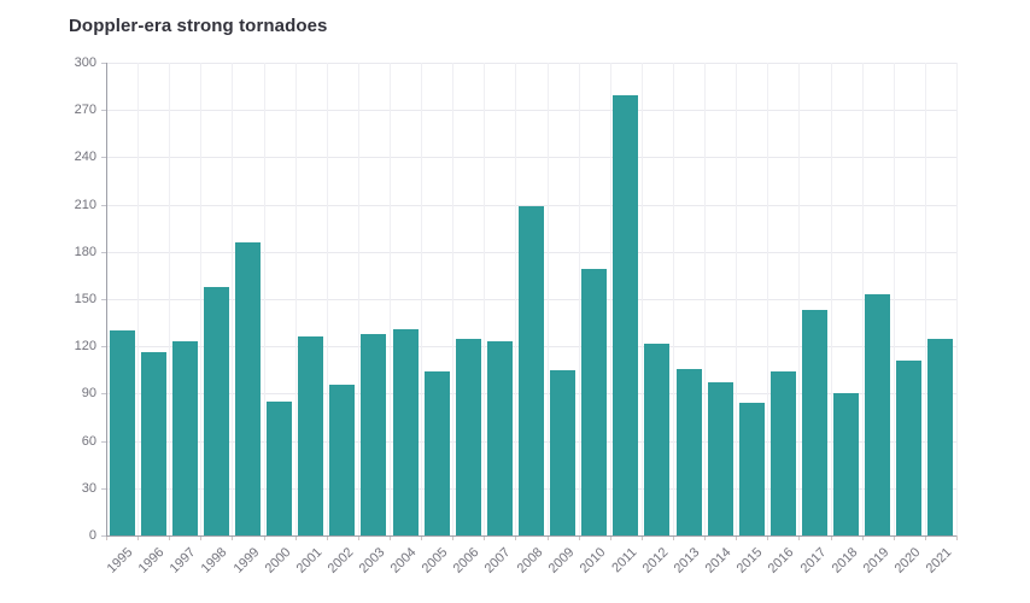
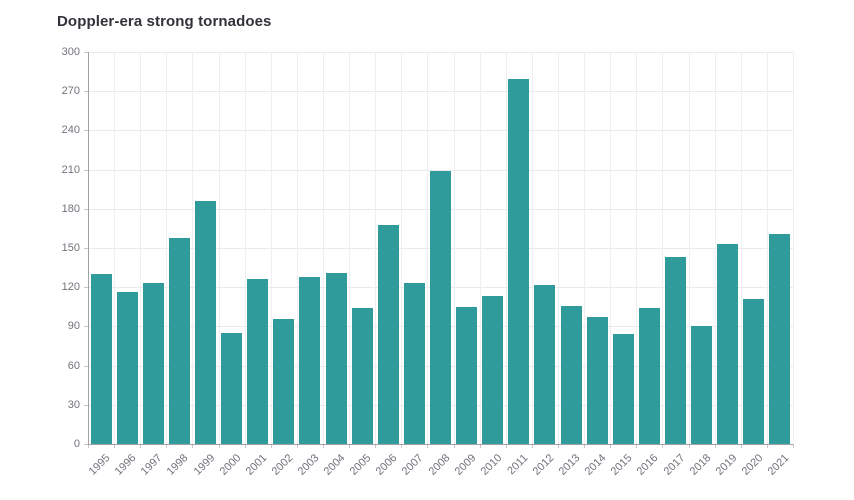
2006: 125 -> 168
2010: 169 -> 113
2021: 125 -> 161
